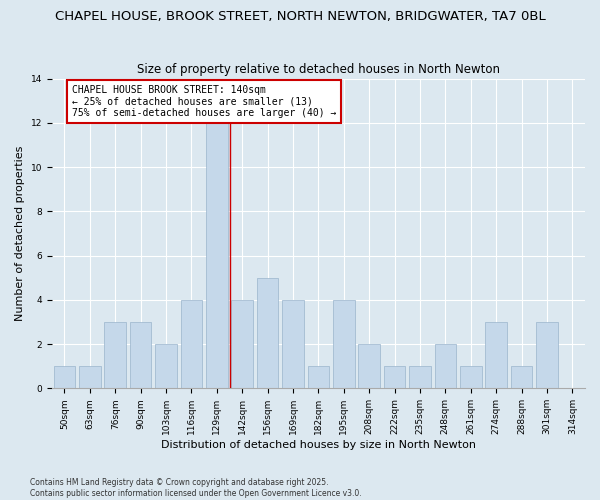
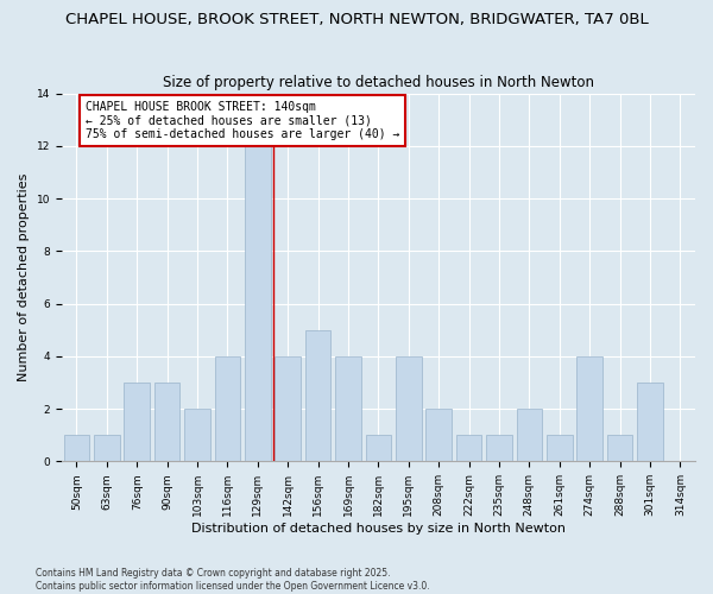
274sqm: 3 -> 4
